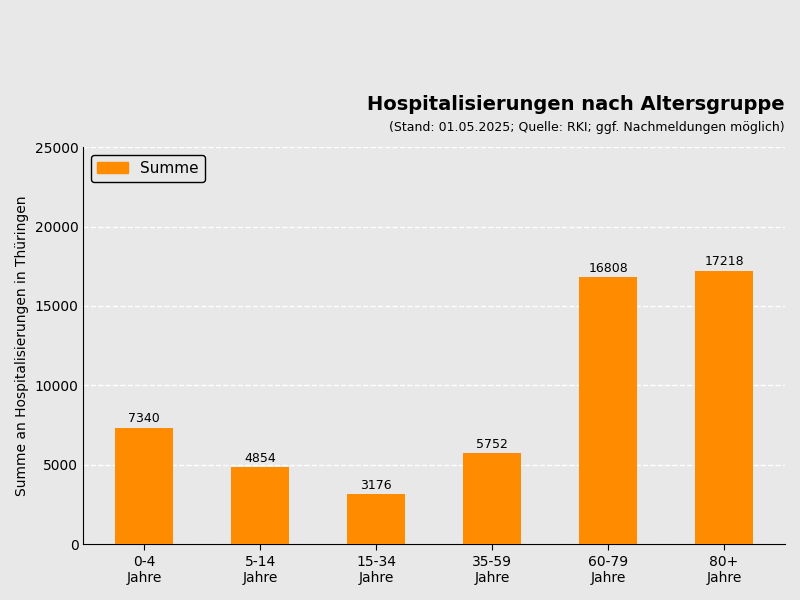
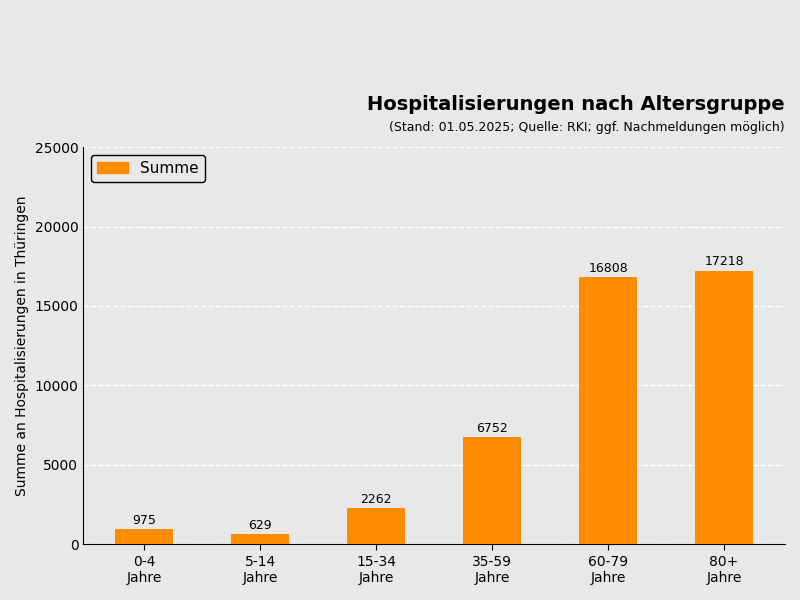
0-4 Jahre: 7340 -> 975
5-14 Jahre: 4854 -> 629
15-34 Jahre: 3176 -> 2262
35-59 Jahre: 5752 -> 6752
